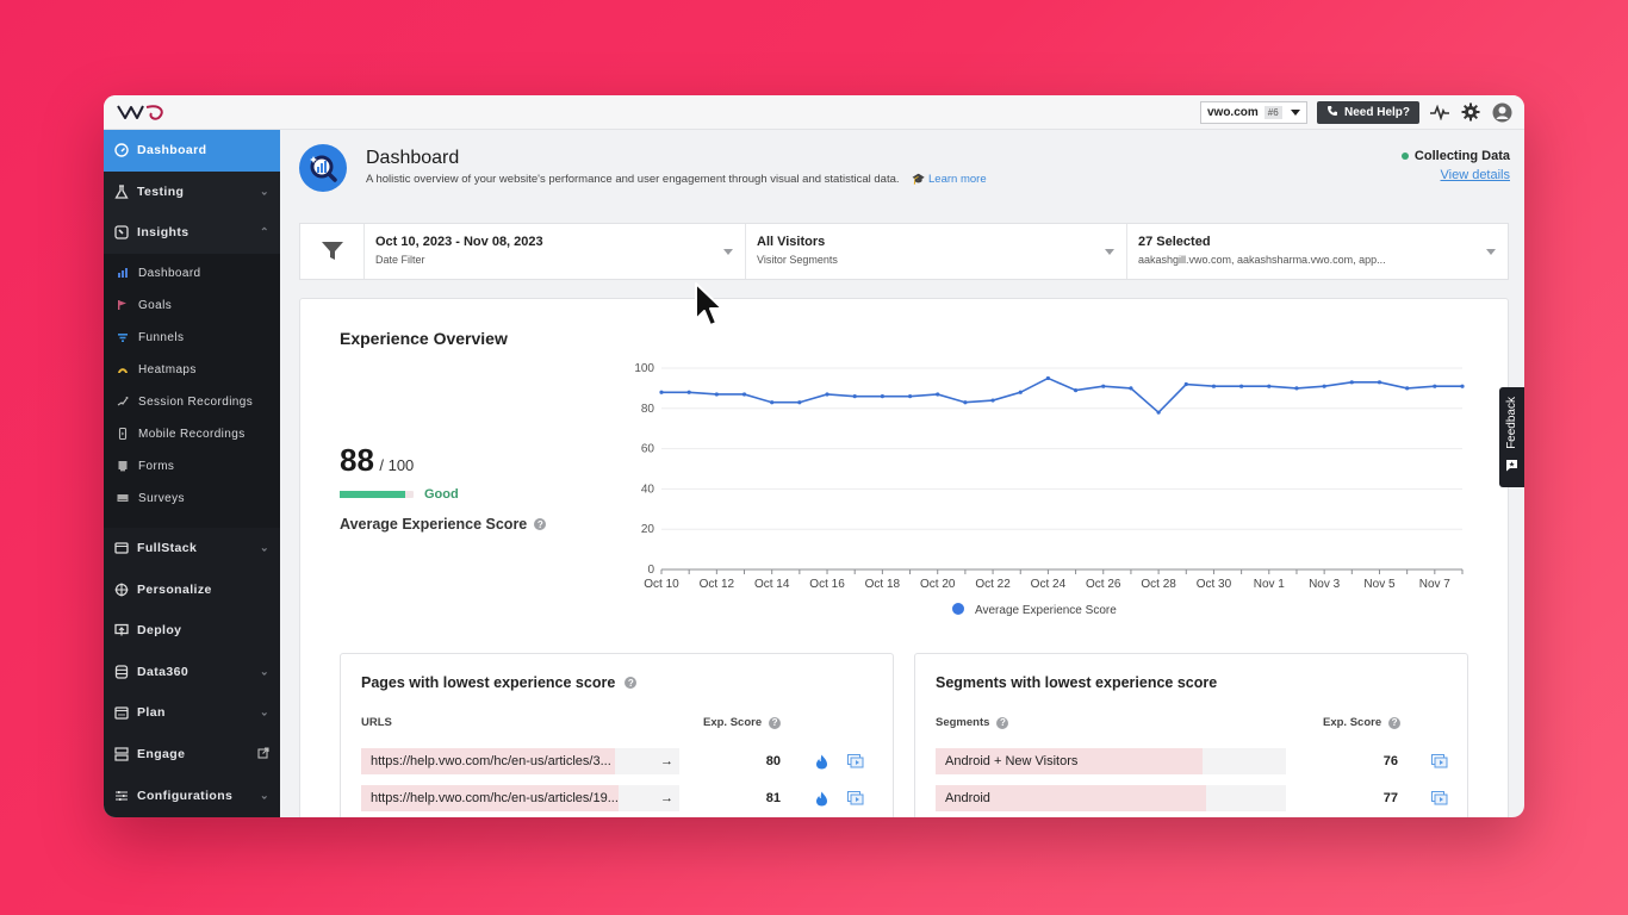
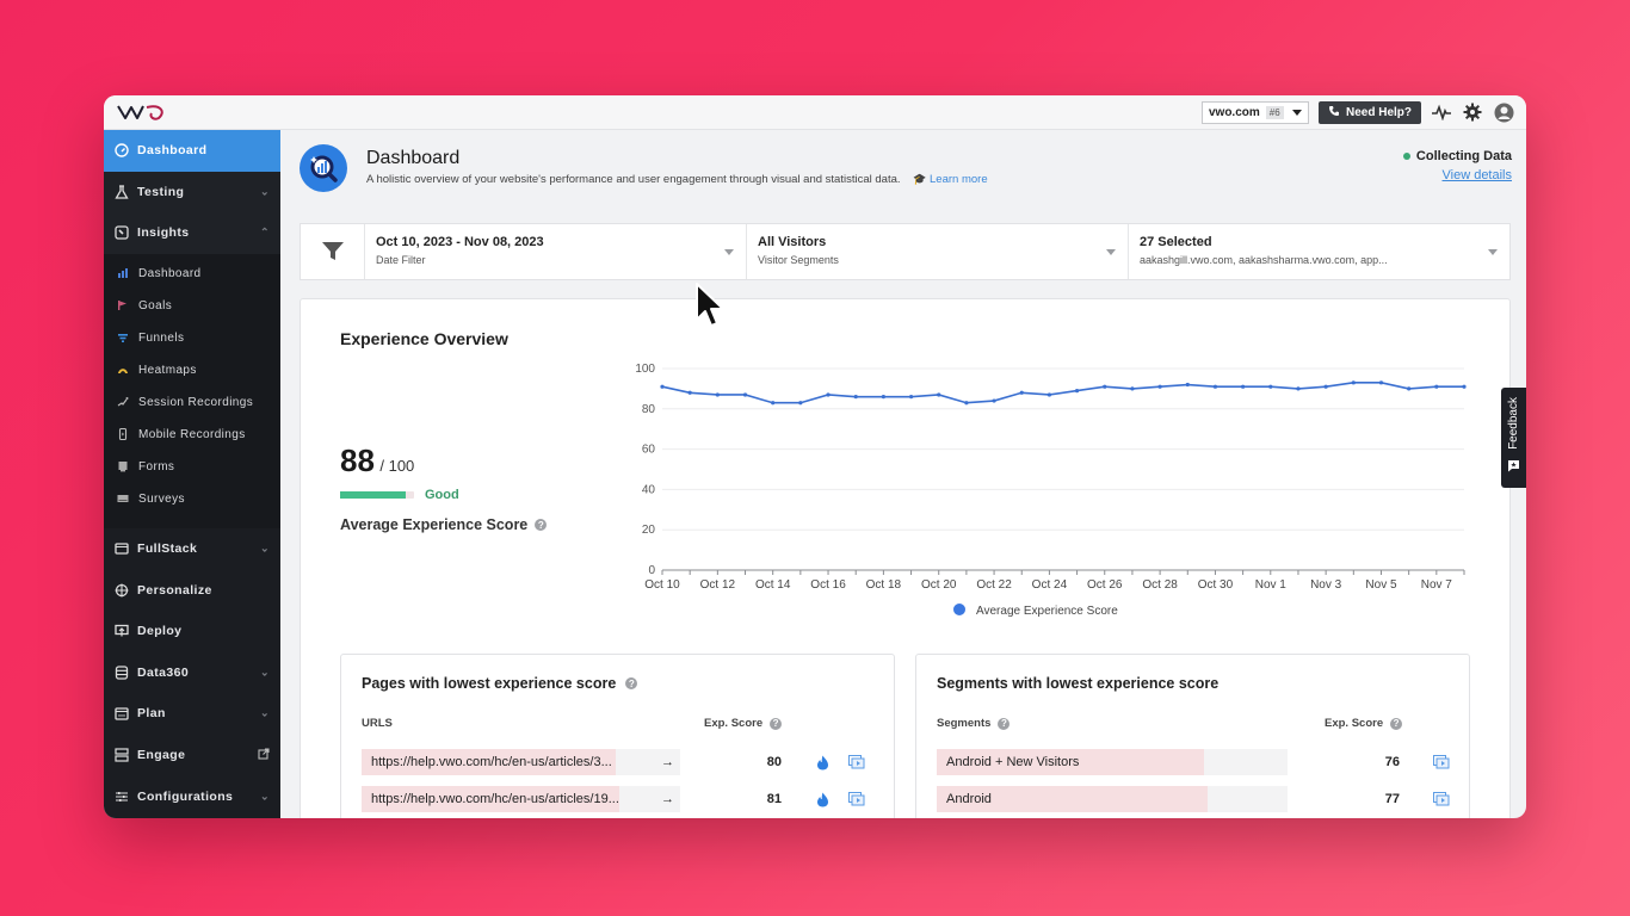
Oct 10: 88 -> 91
Oct 24: 95 -> 87
Oct 28: 78 -> 91
